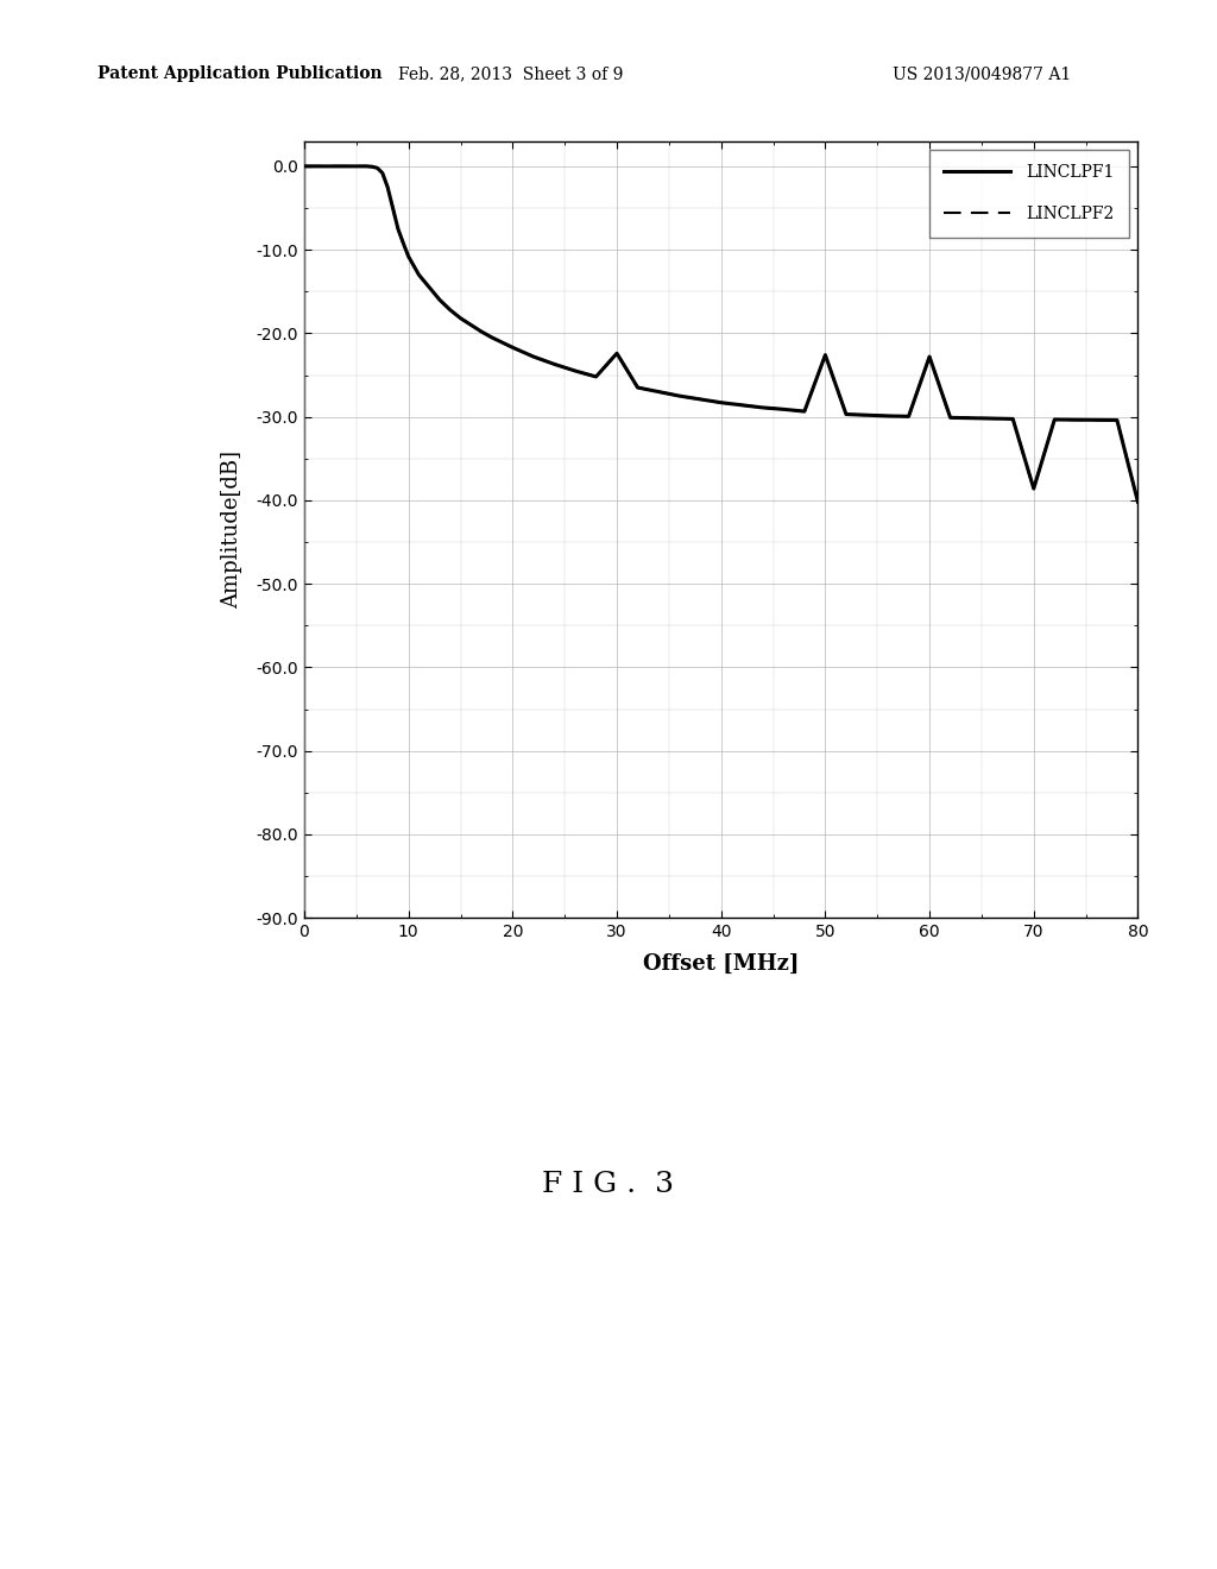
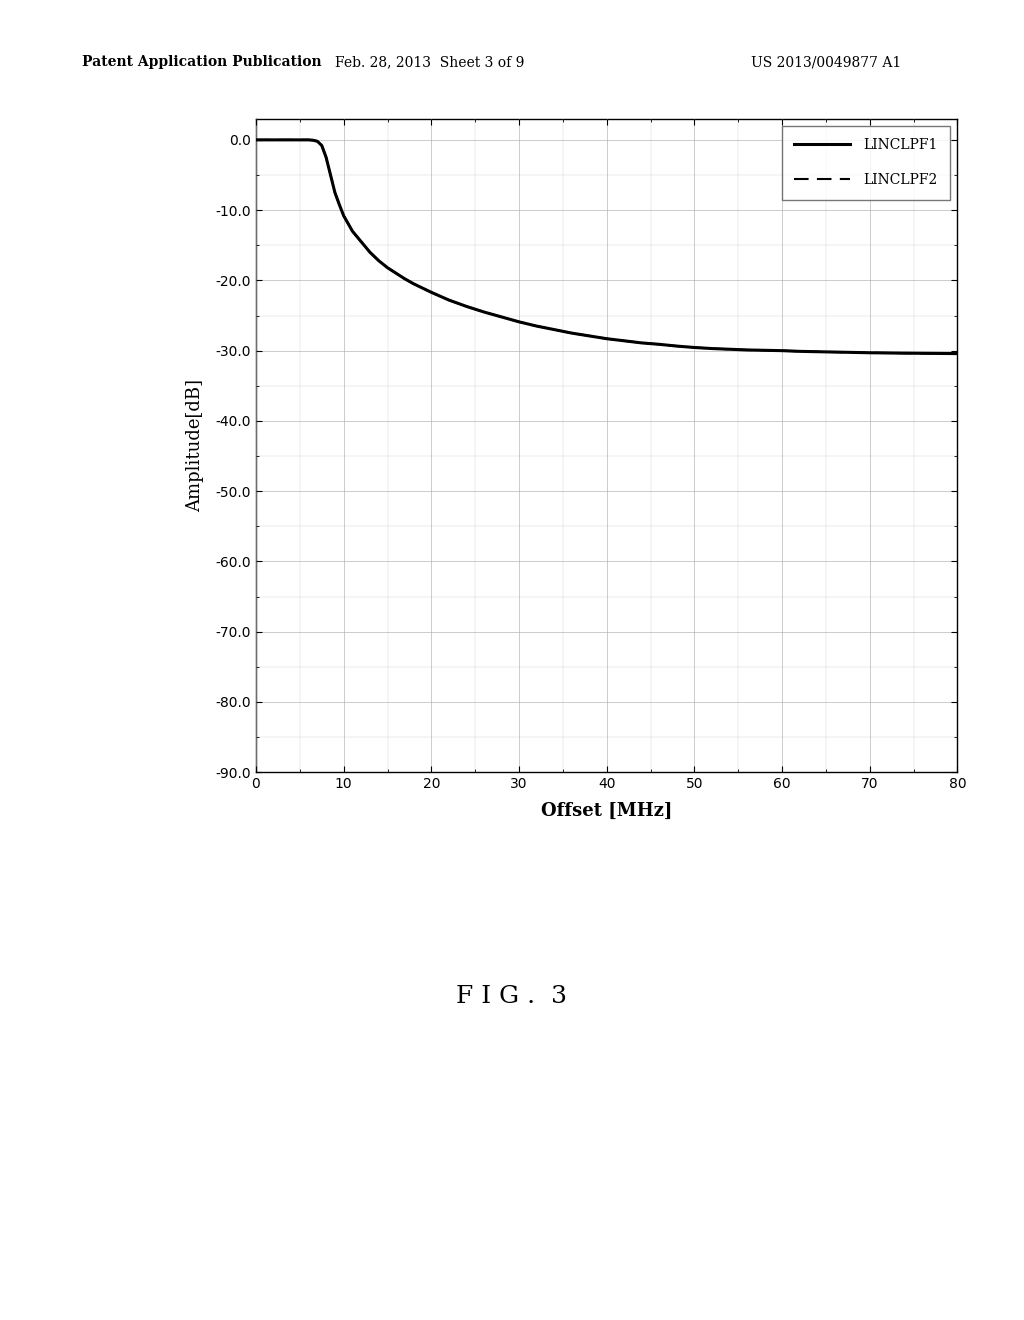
30: -22.4 -> -25.9
50: -22.6 -> -29.6
60: -22.8 -> -30.0
70: -38.6 -> -30.3
80: -40.2 -> -30.4
